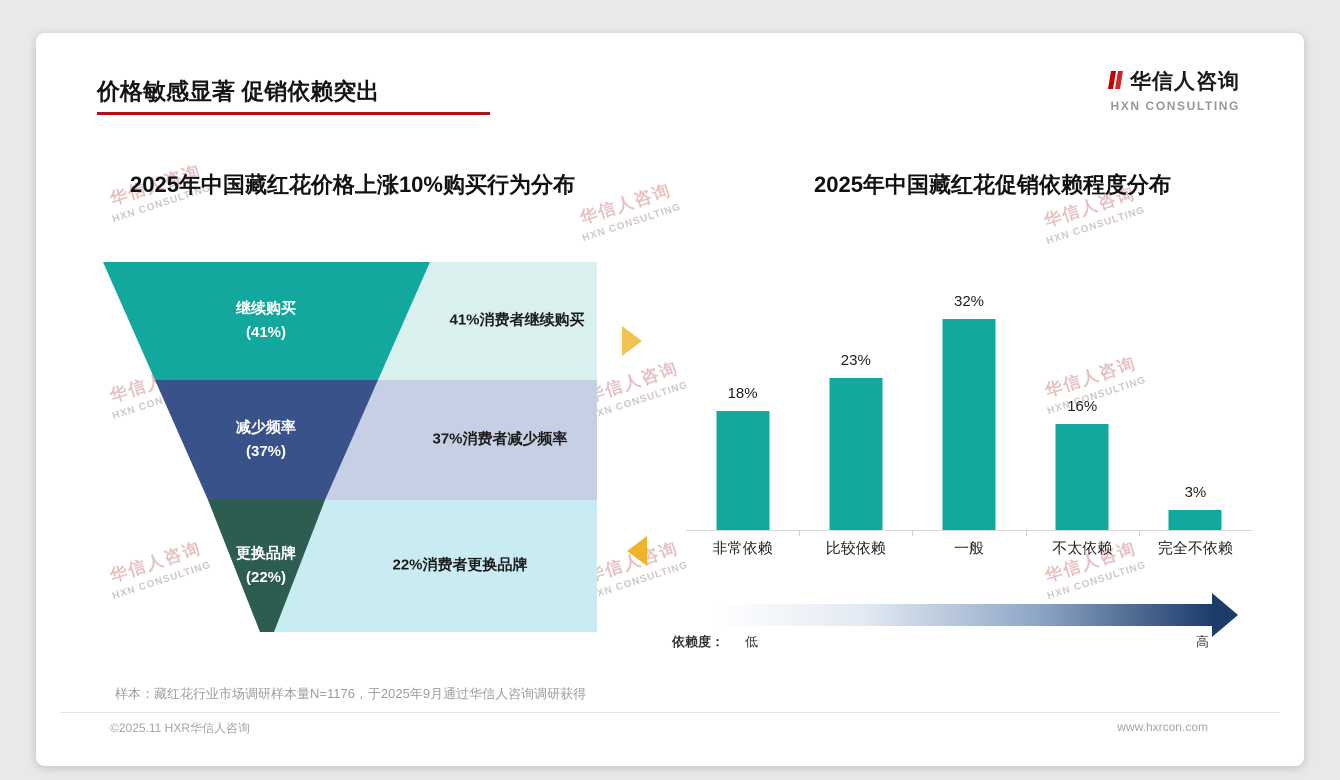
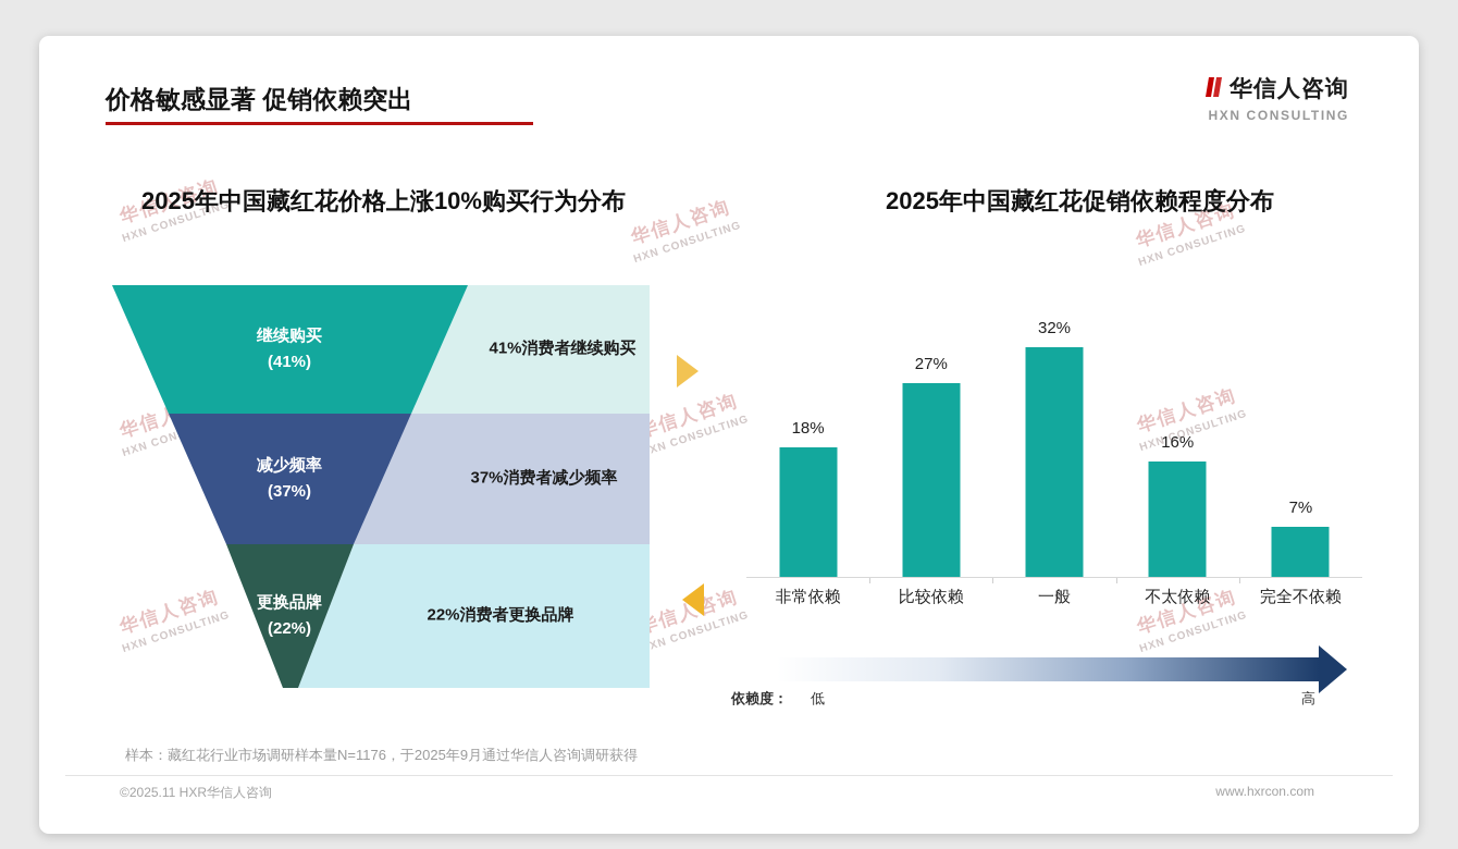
2025年中国藏红花促销依赖程度分布/比较依赖: 23% -> 27%
2025年中国藏红花促销依赖程度分布/完全不依赖: 3% -> 7%
